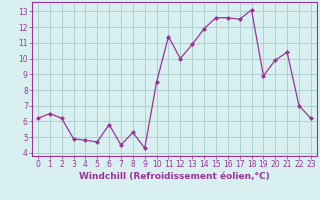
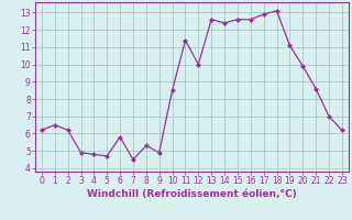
9: 4.3 -> 4.9
13: 10.9 -> 12.6
14: 11.9 -> 12.4
17: 12.5 -> 12.9
19: 8.9 -> 11.1
21: 10.4 -> 8.6
